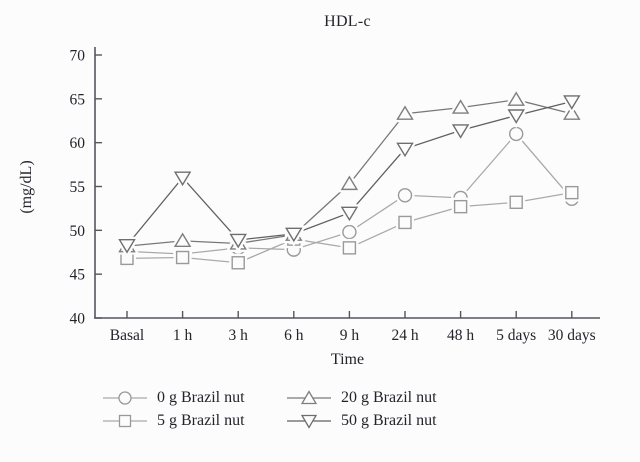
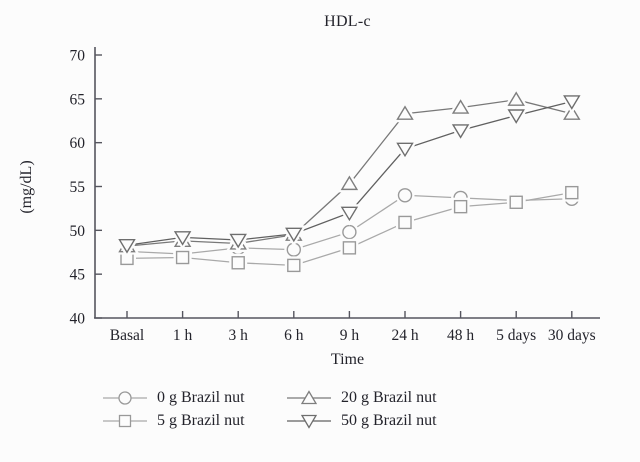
50 g Brazil nut/1 h: 56 -> 49
5 g Brazil nut/6 h: 49 -> 46
0 g Brazil nut/5 days: 61 -> 53
